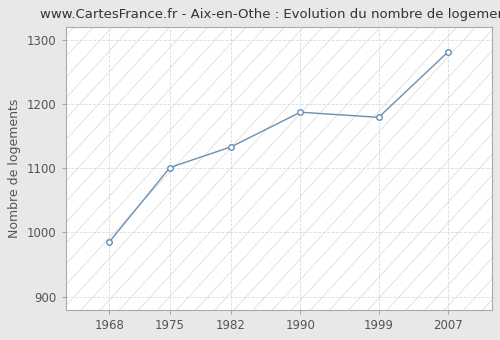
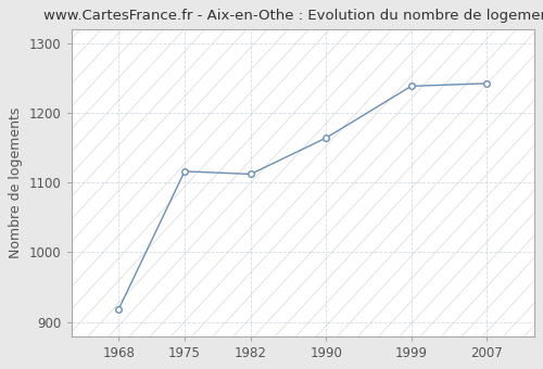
1968: 985 -> 918
1975: 1101 -> 1116
1982: 1133 -> 1112
1990: 1187 -> 1164
1999: 1179 -> 1238
2007: 1281 -> 1242
